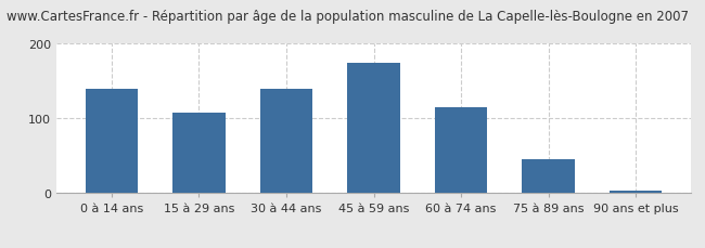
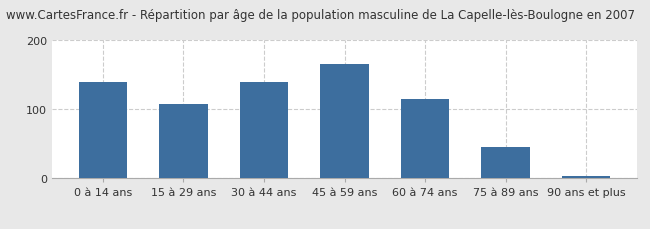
45 à 59 ans: 175 -> 166
